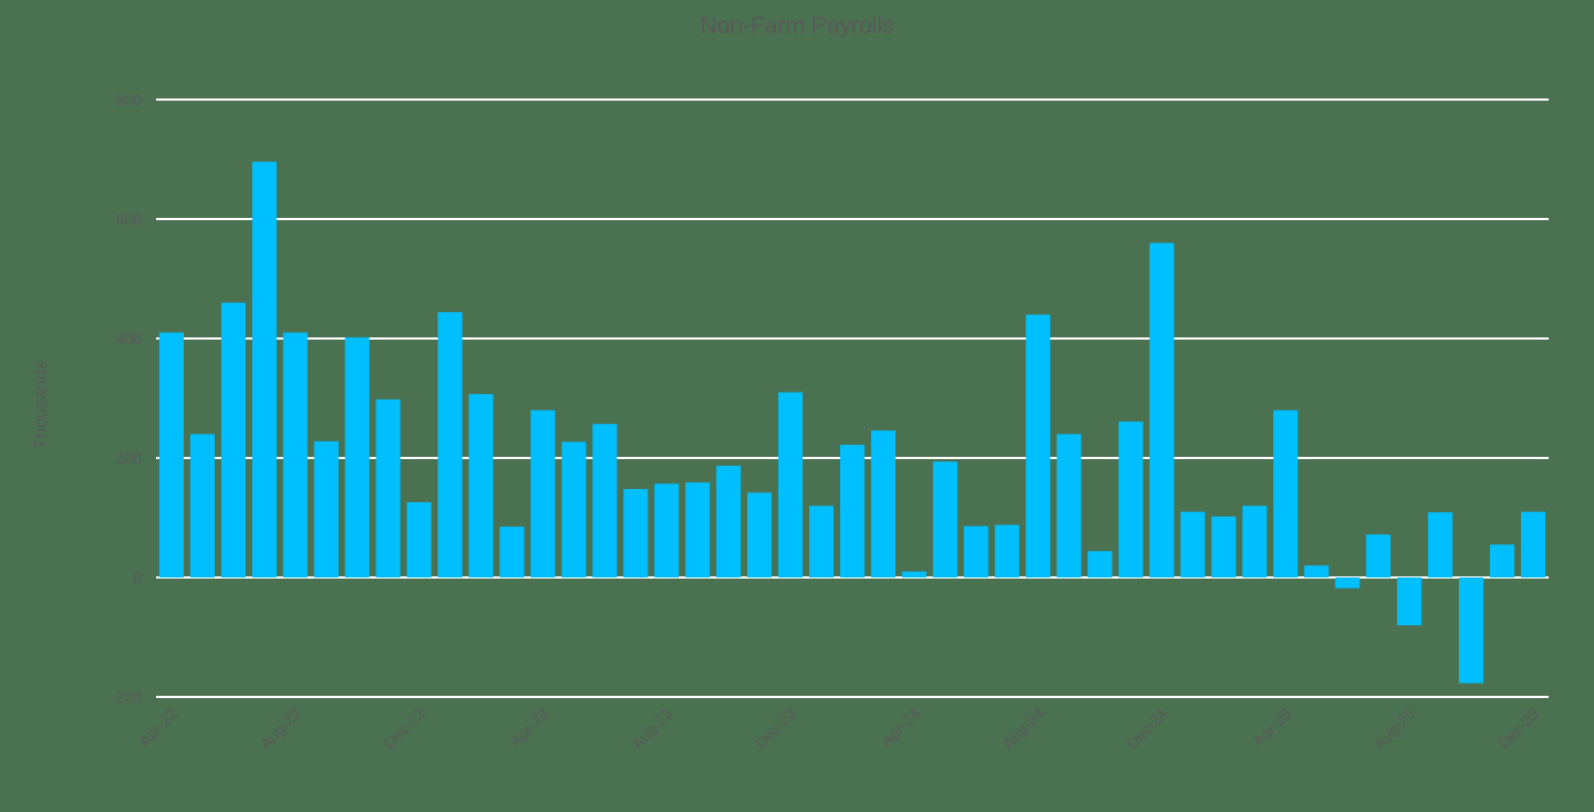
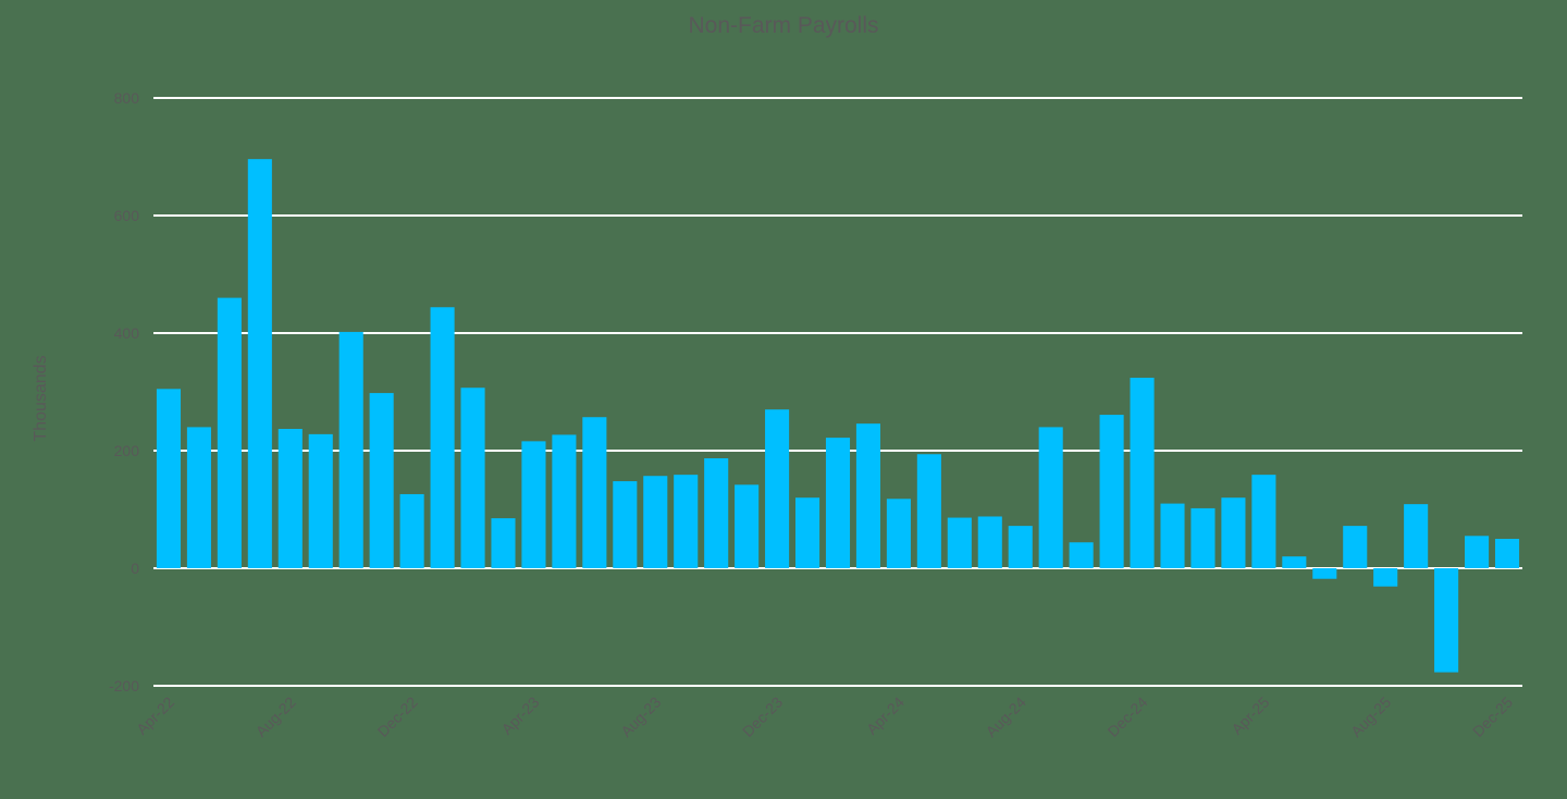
Apr-22: 410 -> 300
Aug-22: 410 -> 240
Apr-23: 280 -> 220
Dec-23: 310 -> 270
Apr-24: 10 -> 120
Aug-24: 440 -> 70
Dec-24: 560 -> 320
Apr-25: 280 -> 160
Aug-25: -80 -> -30
Dec-25: 110 -> 50
